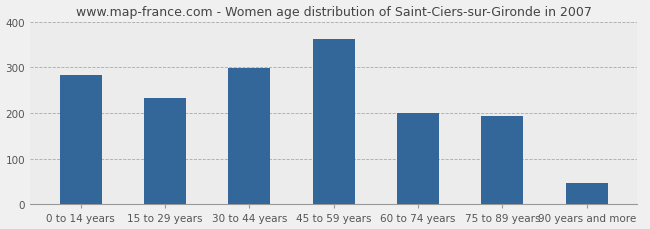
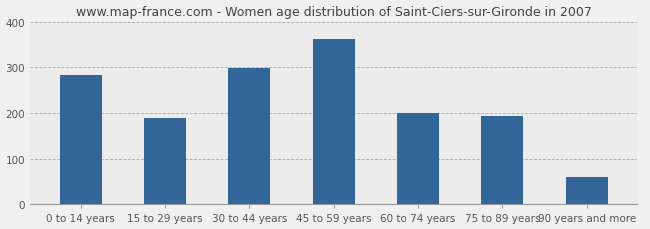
15 to 29 years: 233 -> 190
90 years and more: 47 -> 60
